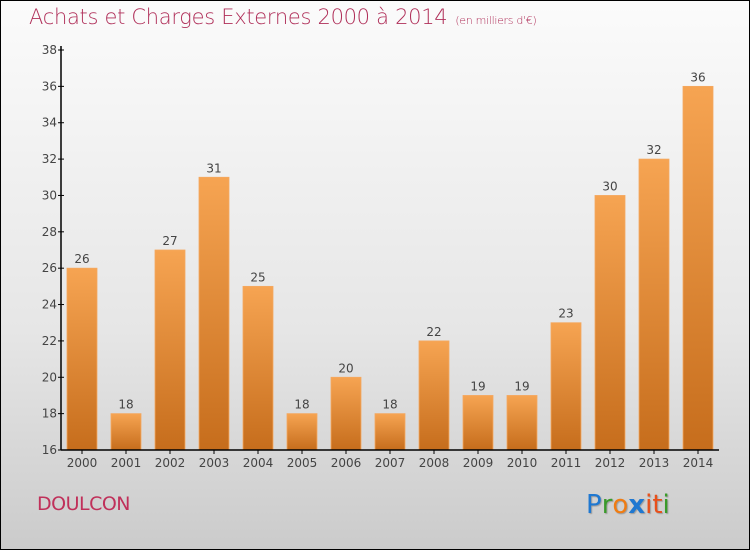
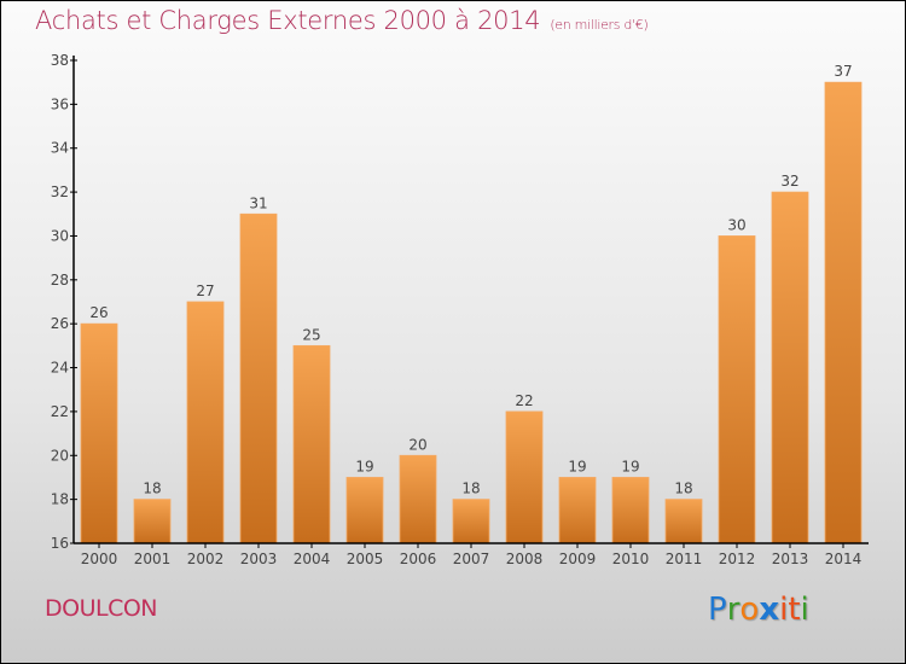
2005: 18 -> 19
2011: 23 -> 18
2014: 36 -> 37
